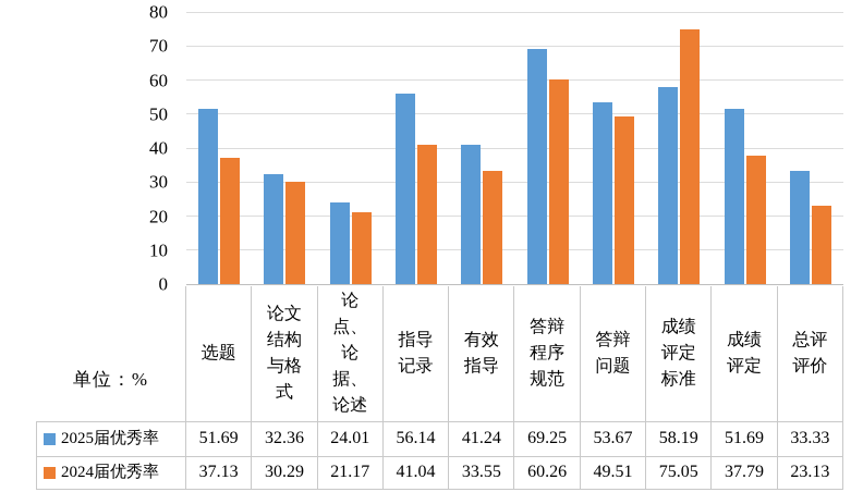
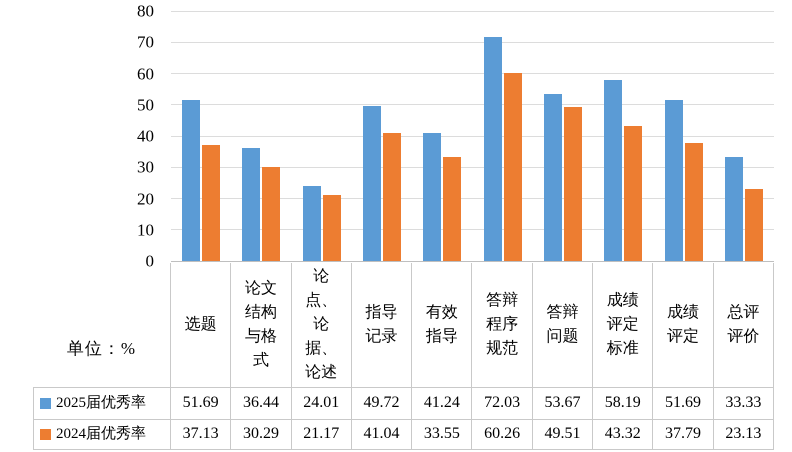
2025届优秀率/论文结构与格式: 32.36 -> 36.44
2025届优秀率/指导记录: 56.14 -> 49.72
2025届优秀率/答辩程序规范: 69.25 -> 72.03
2024届优秀率/成绩评定标准: 75.05 -> 43.32
